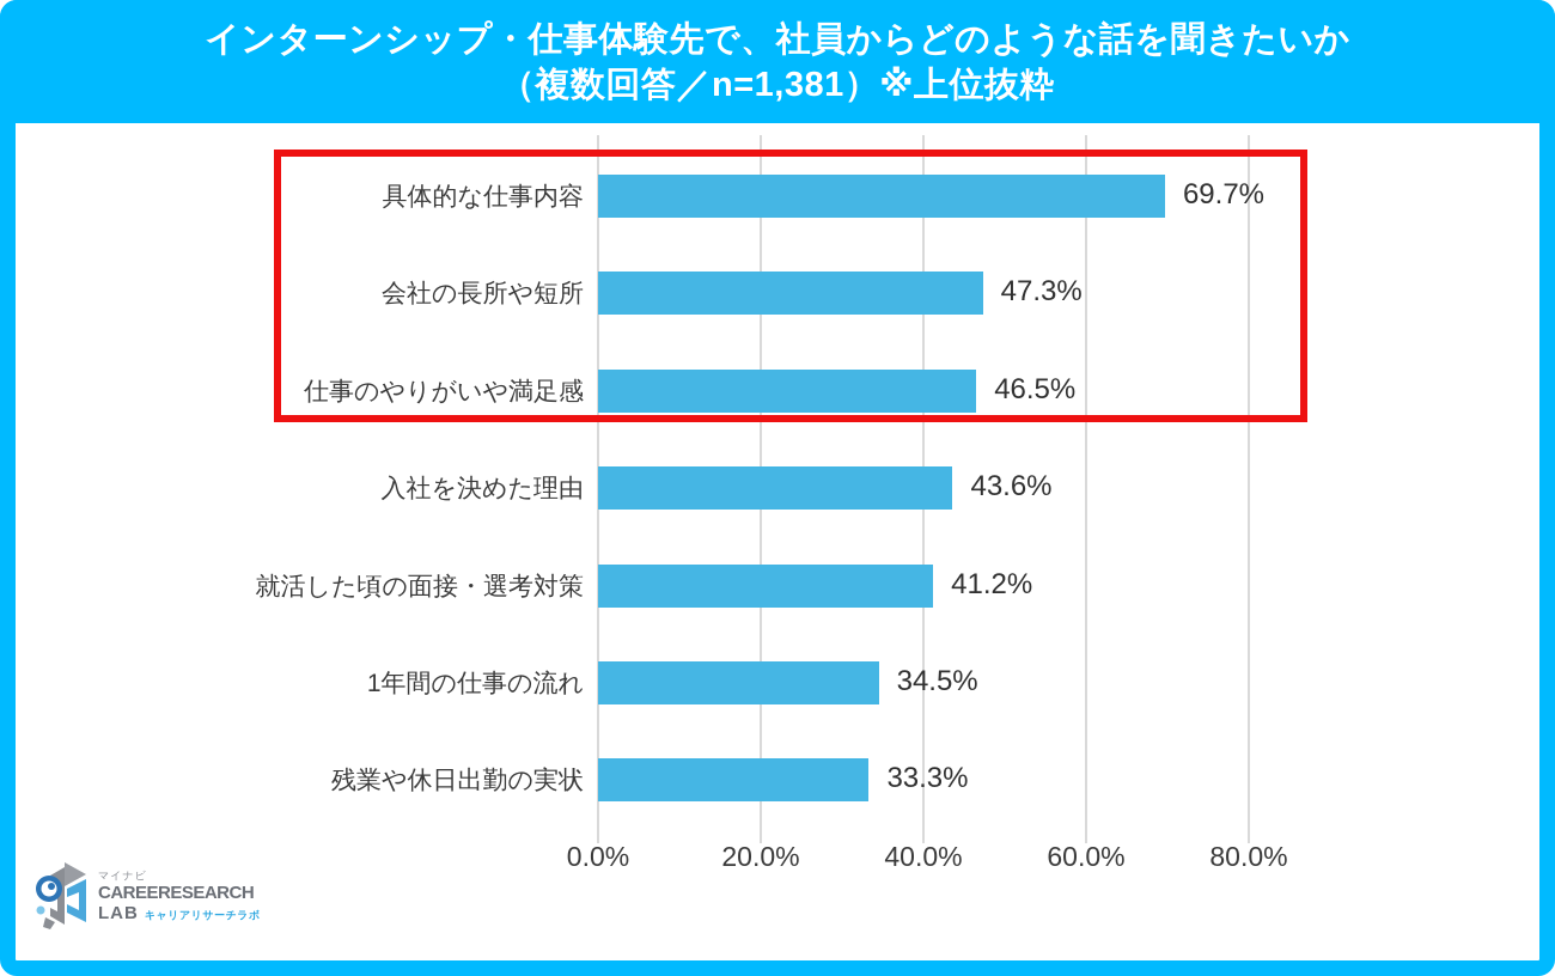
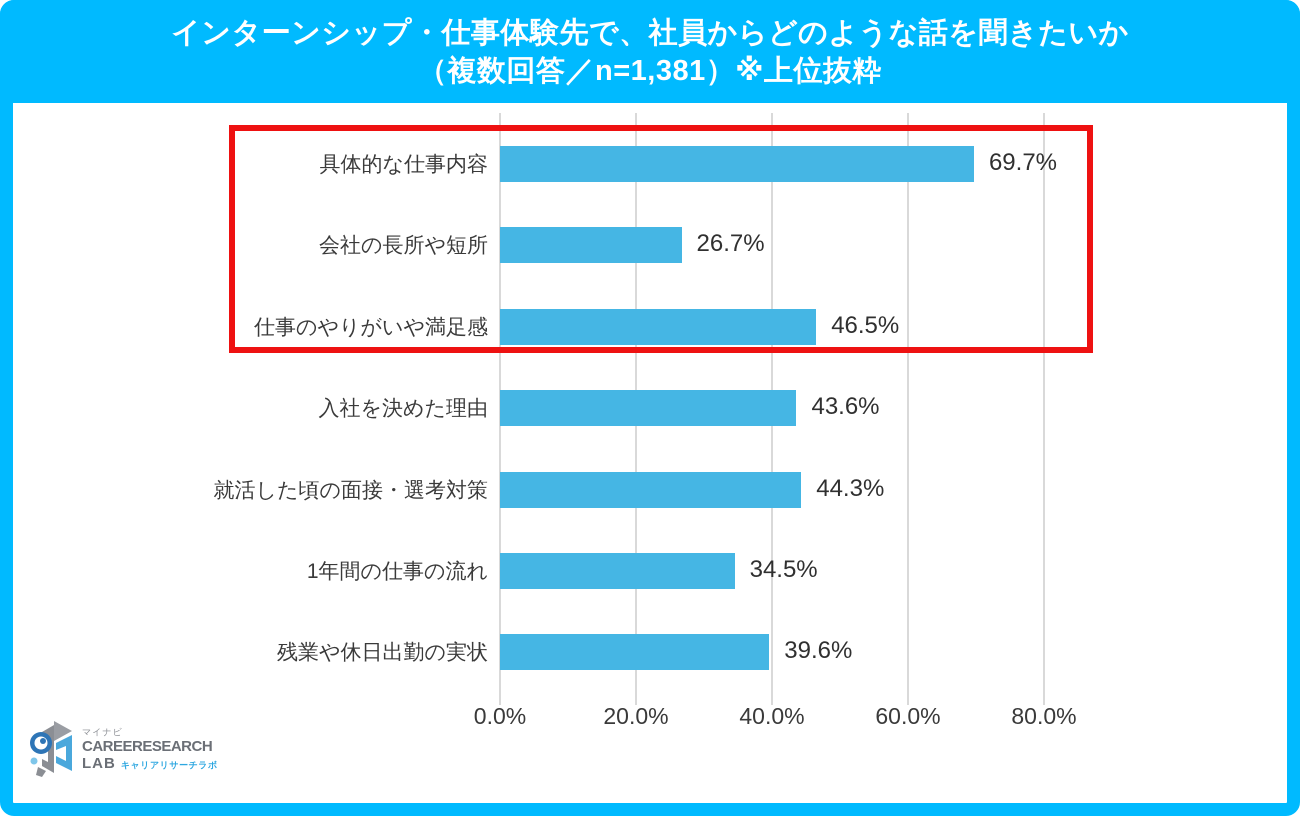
会社の長所や短所: 47.3% -> 26.7%
就活した頃の面接・選考対策: 41.2% -> 44.3%
残業や休日出勤の実状: 33.3% -> 39.6%
